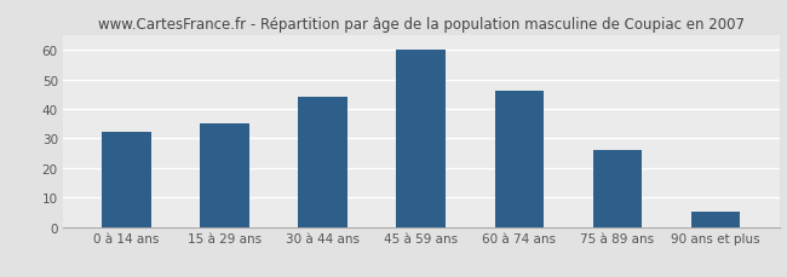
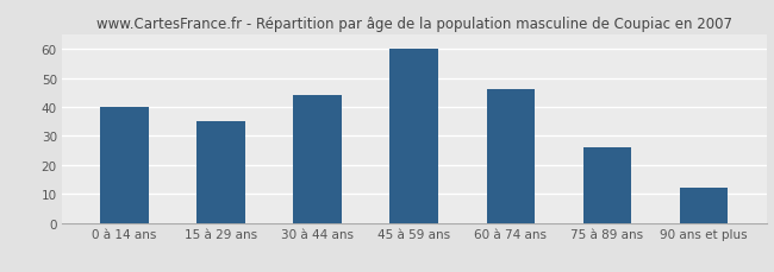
0 à 14 ans: 32 -> 40
90 ans et plus: 5 -> 12
